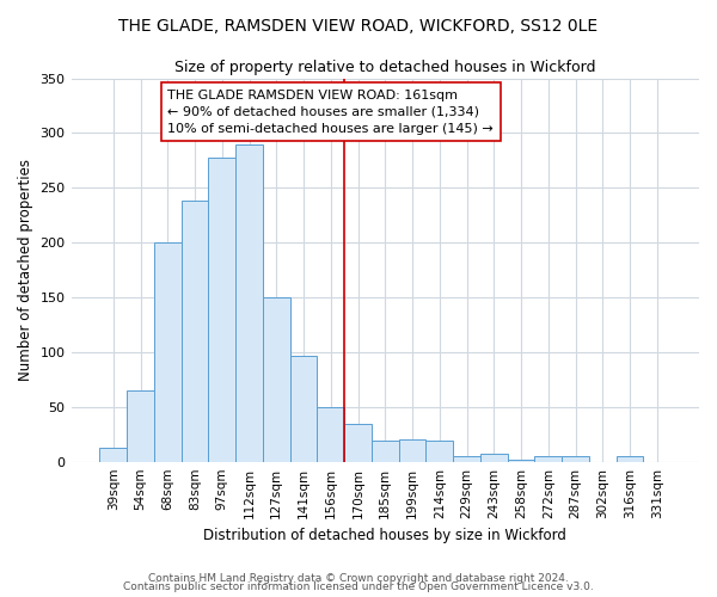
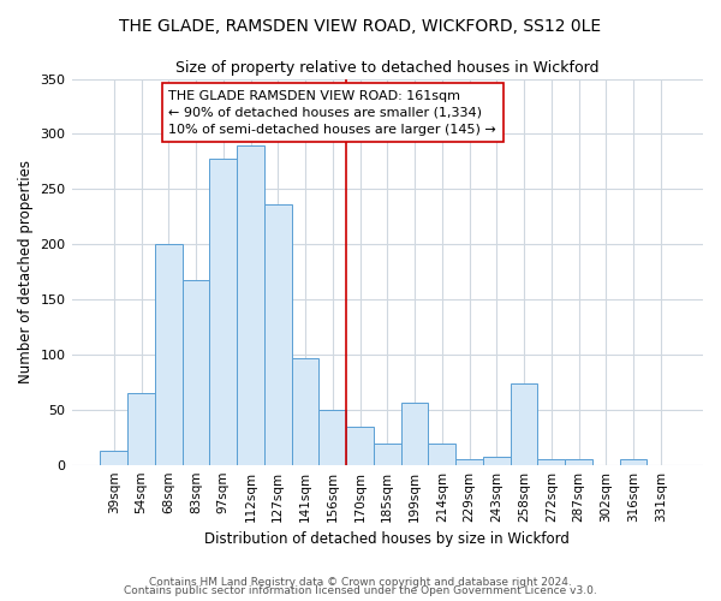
83sqm: 238 -> 168
127sqm: 150 -> 236
199sqm: 20 -> 56
258sqm: 2 -> 74
